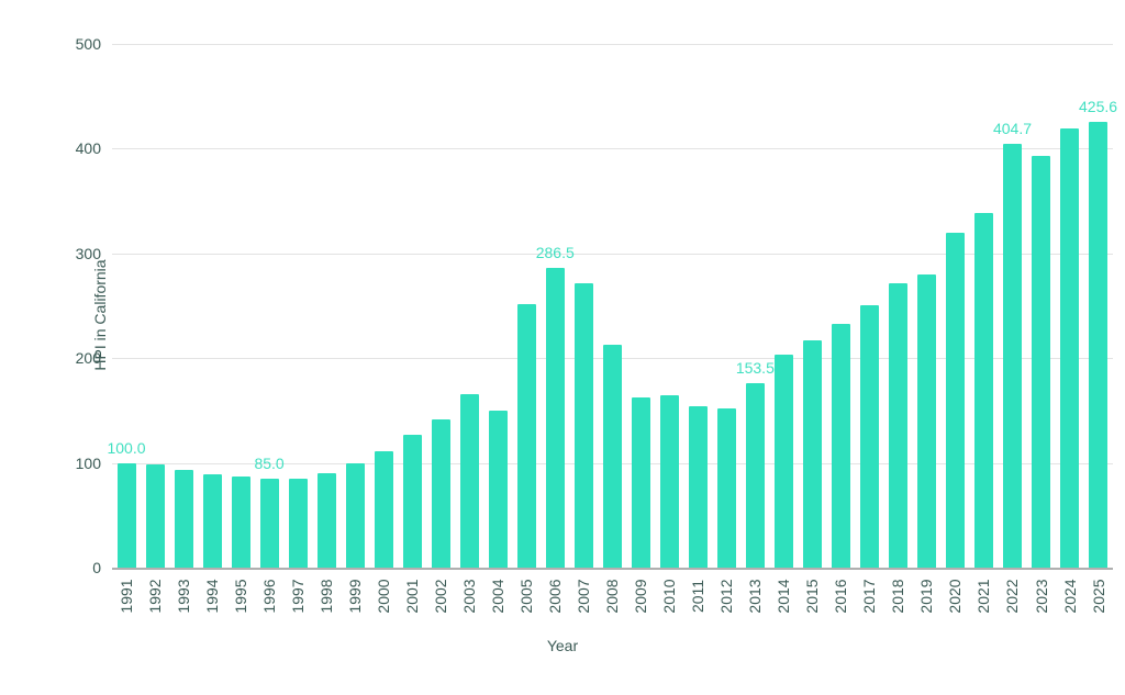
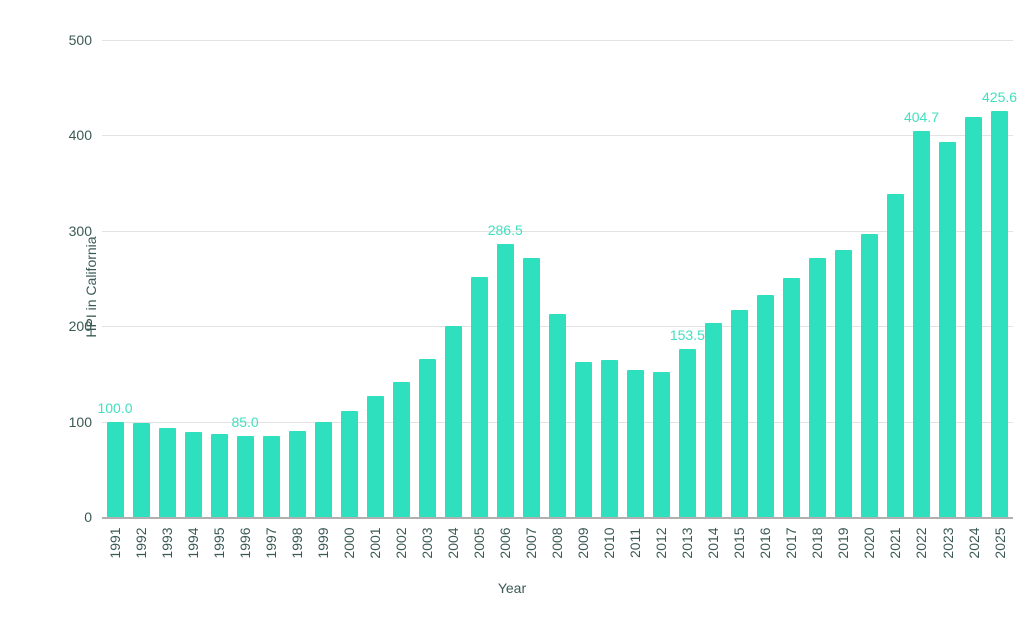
2004: 150 -> 200
2020: 320 -> 300
